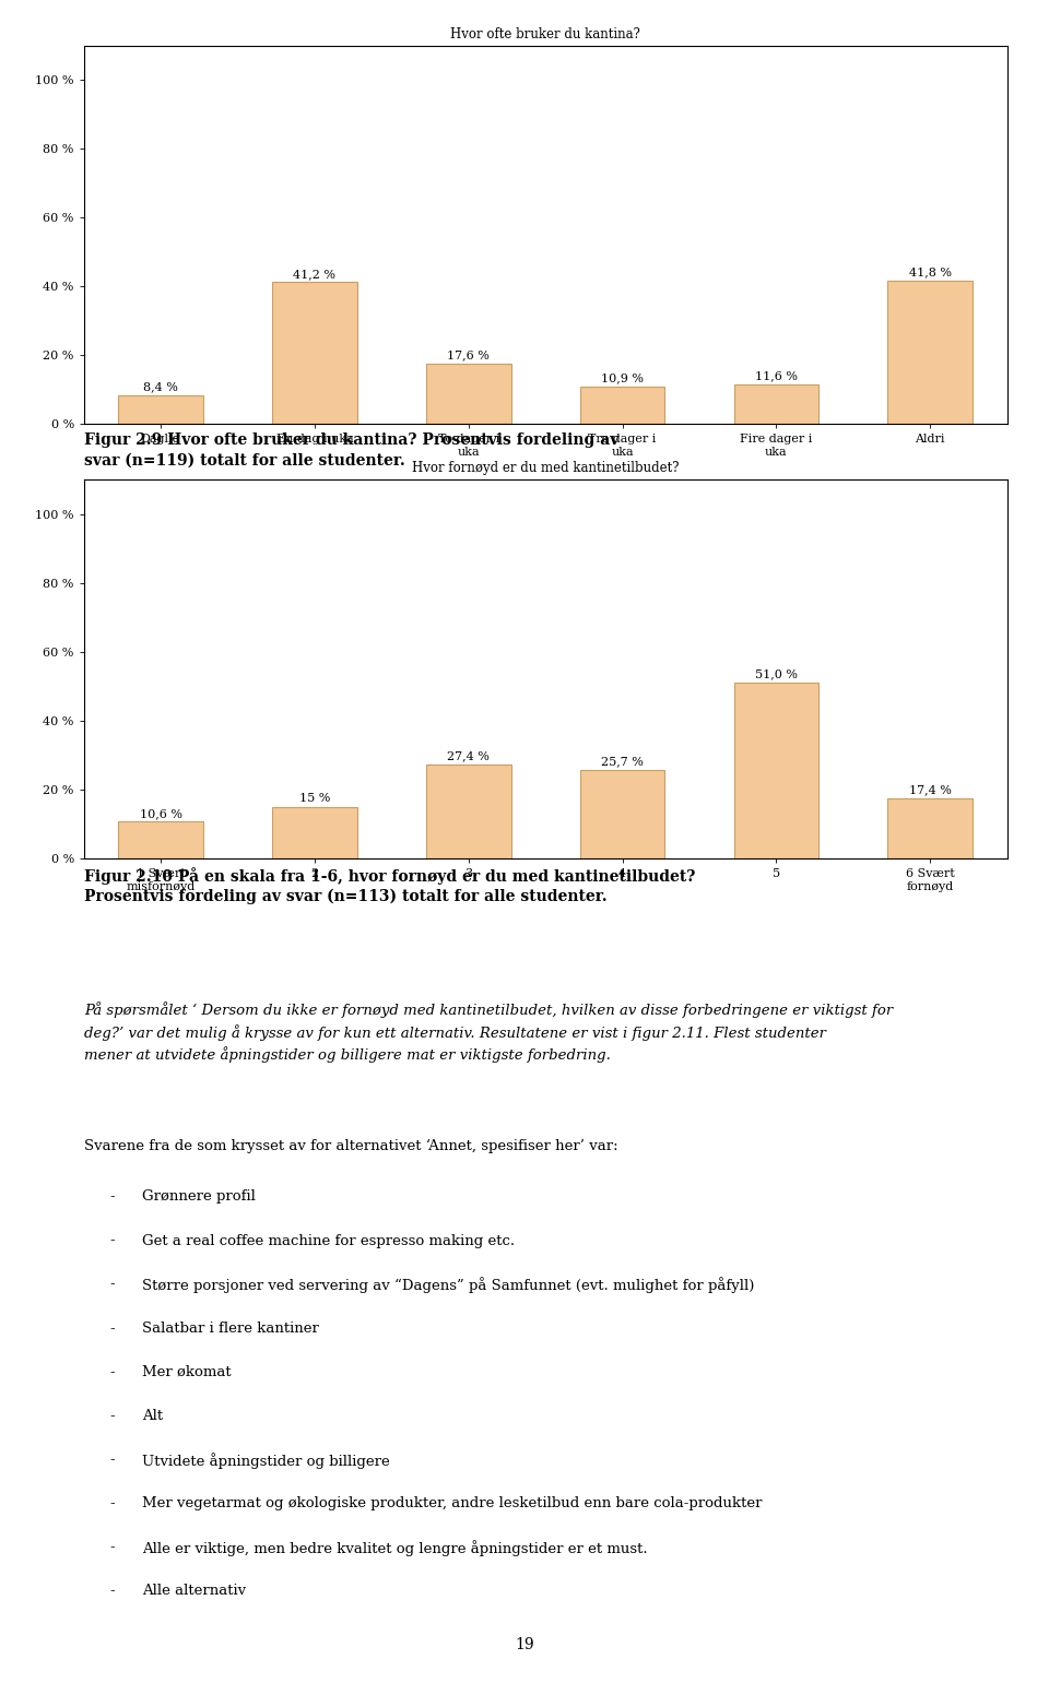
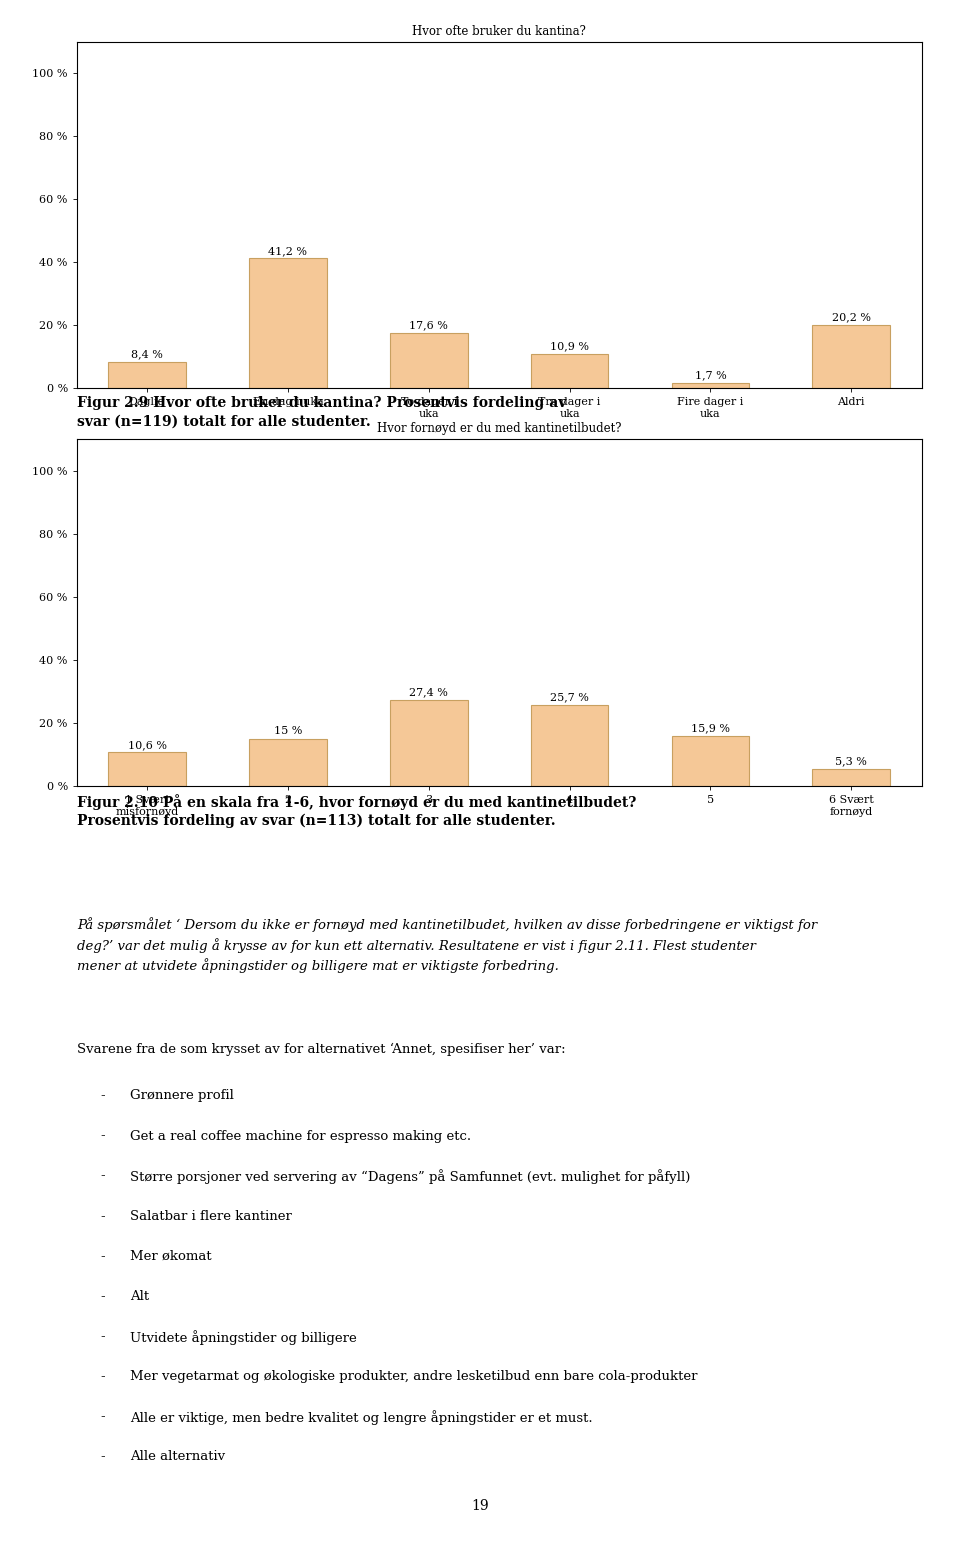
Hvor ofte bruker du kantina?/Fire dager i uka: 11,6 -> 1,7
Hvor ofte bruker du kantina?/Aldri: 41,8 -> 20,2
5: 51,0 -> 15,9
6 Svært fornøyd: 17,4 -> 5,3
